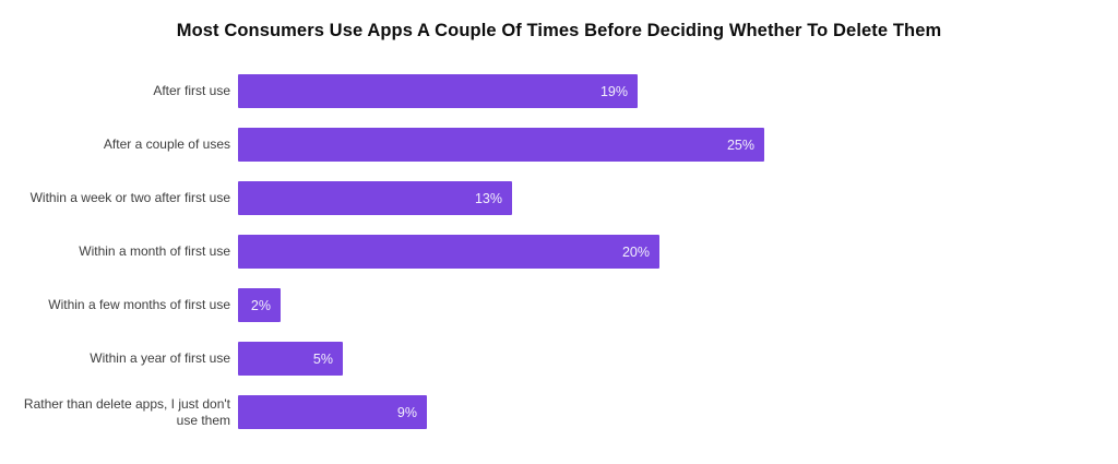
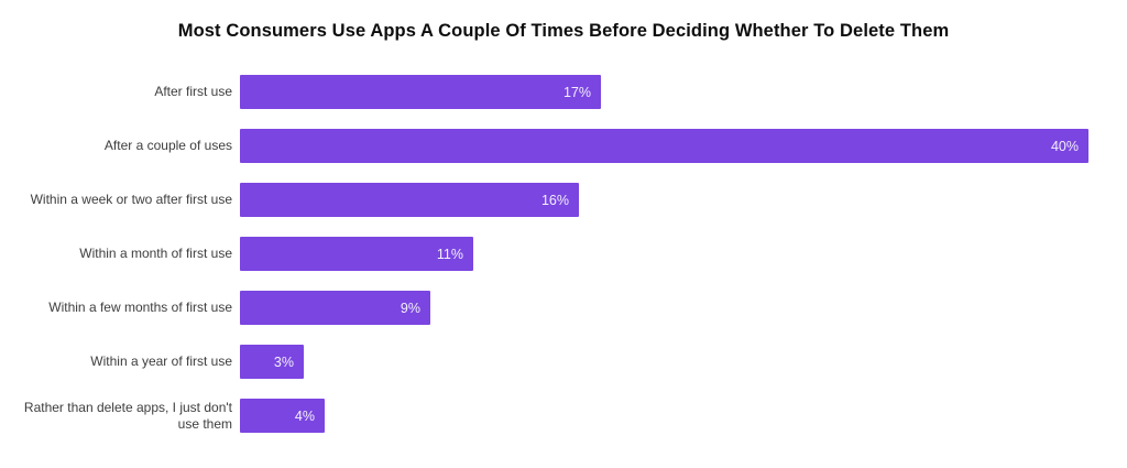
After first use: 19% -> 17%
After a couple of uses: 25% -> 40%
Within a week or two after first use: 13% -> 16%
Within a month of first use: 20% -> 11%
Within a few months of first use: 2% -> 9%
Within a year of first use: 5% -> 3%
Rather than delete apps, I just don't use them: 9% -> 4%
